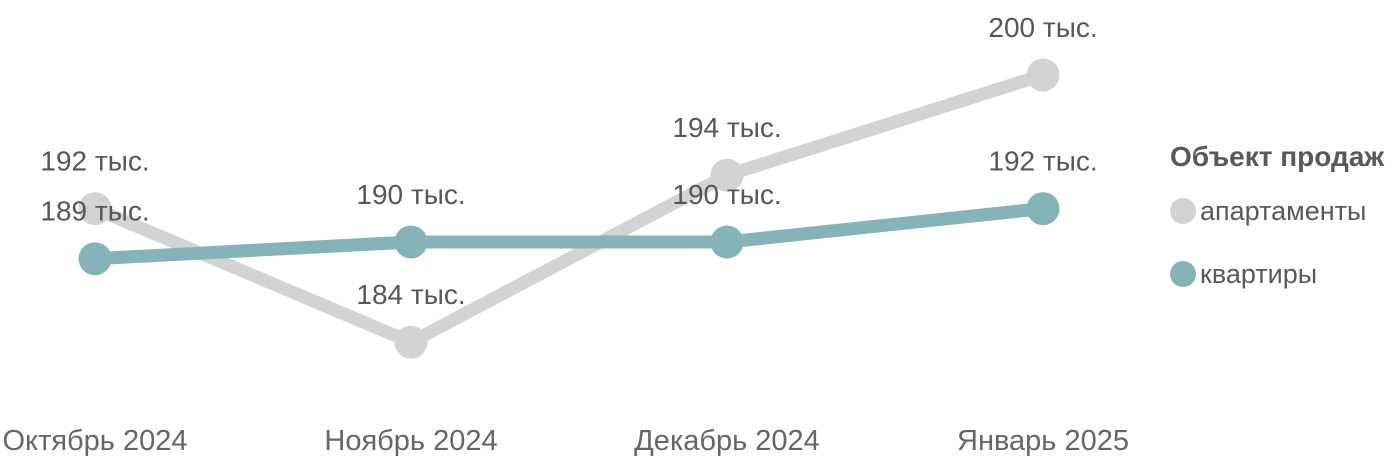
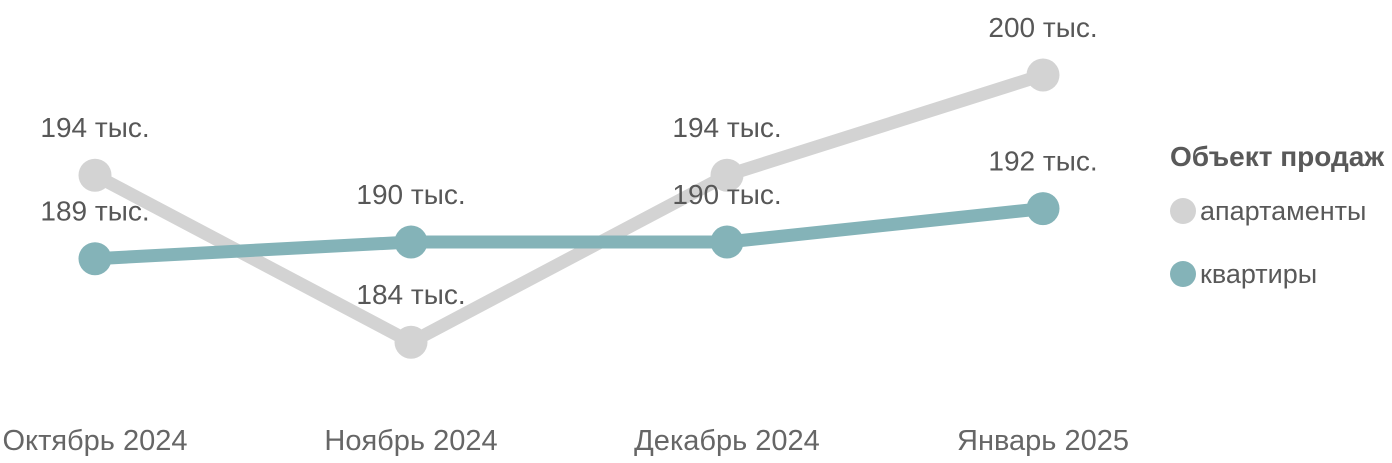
апартаменты/Октябрь 2024: 192 -> 194
